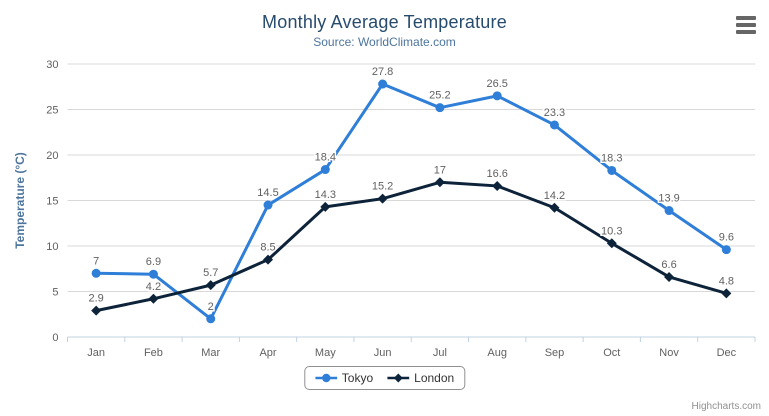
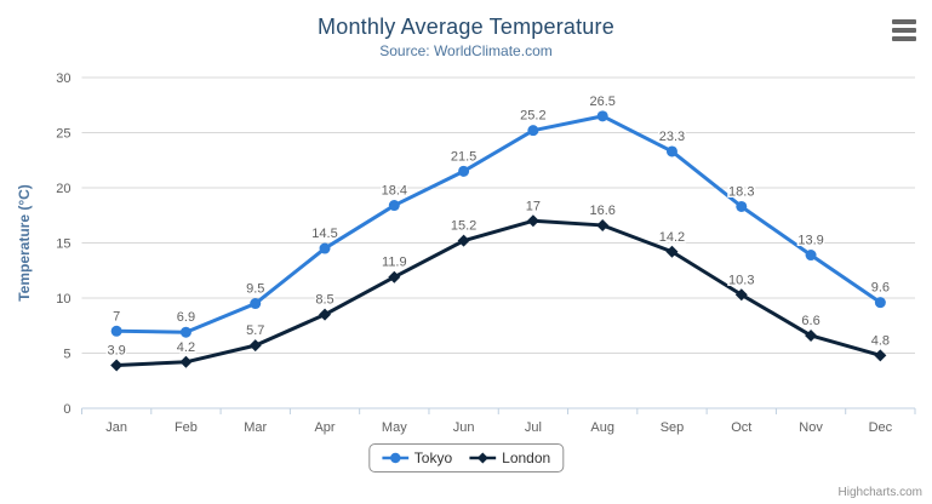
London/Jan: 2.9 -> 3.9
Tokyo/Mar: 2 -> 9.5
London/May: 14.3 -> 11.9
Tokyo/Jun: 27.8 -> 21.5
